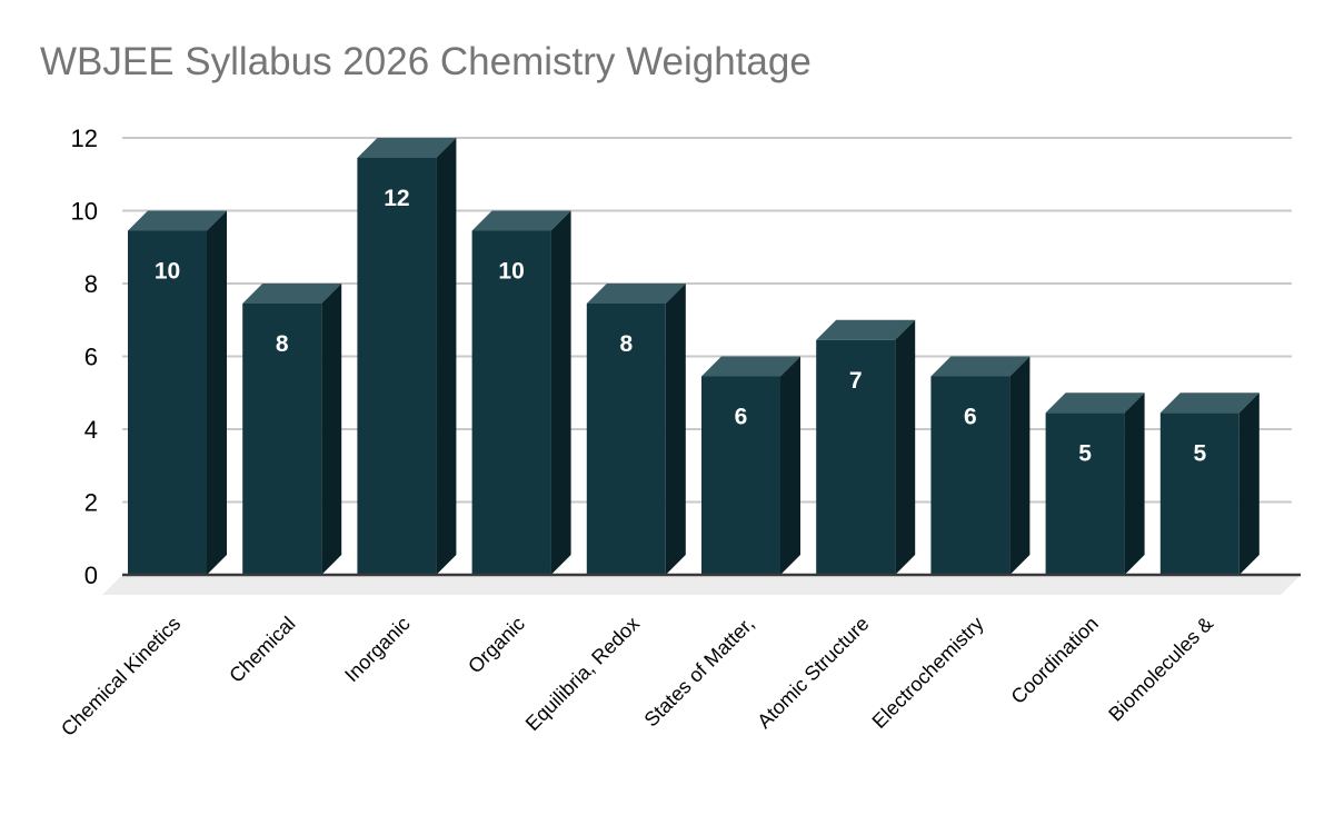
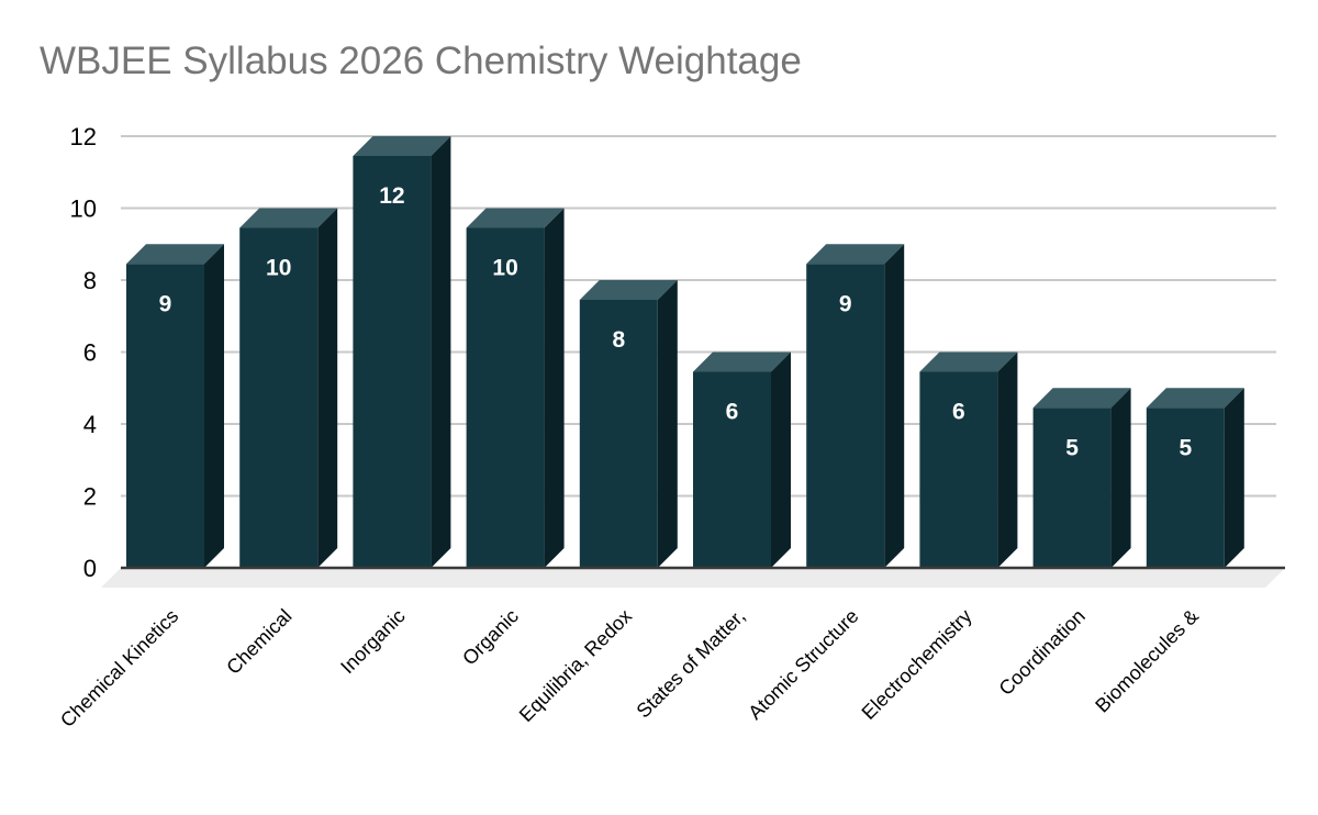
Chemical Kinetics: 10 -> 9
Chemical: 8 -> 10
Atomic Structure: 7 -> 9
